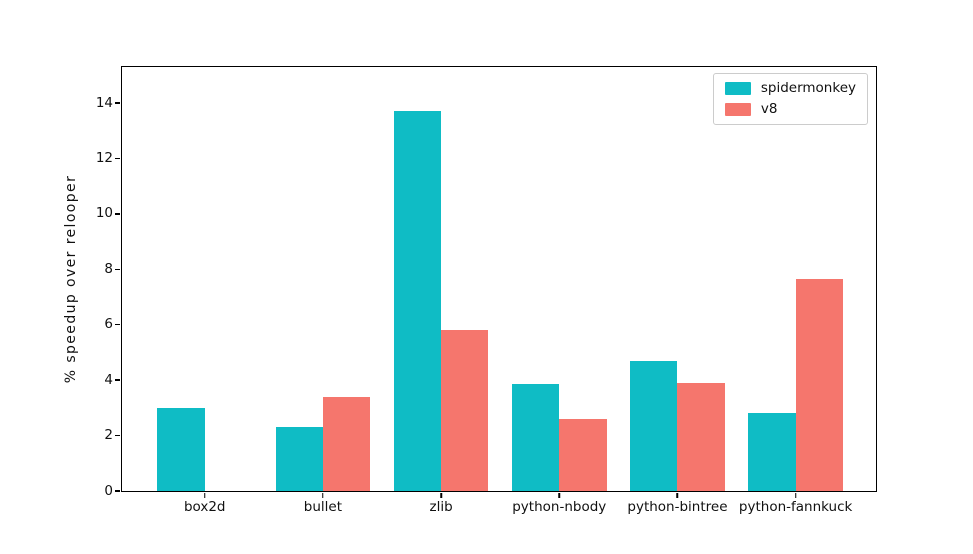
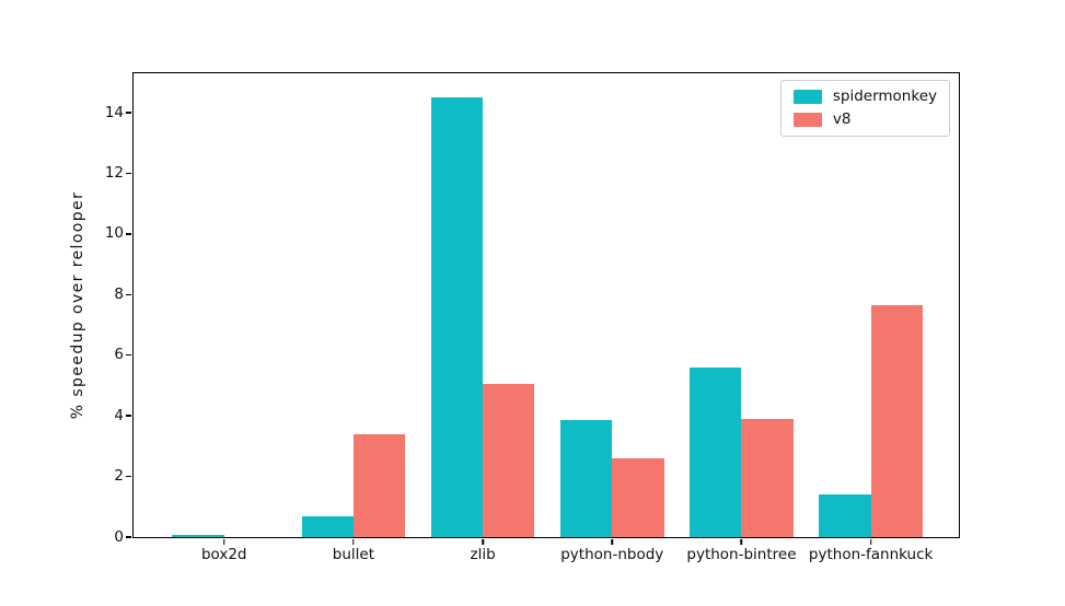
spidermonkey/box2d: 3.0 -> 0.1
spidermonkey/bullet: 2.3 -> 0.7
spidermonkey/zlib: 13.7 -> 14.5
v8/zlib: 5.8 -> 5.0
spidermonkey/python-bintree: 4.7 -> 5.6
spidermonkey/python-fannkuck: 2.8 -> 1.4
